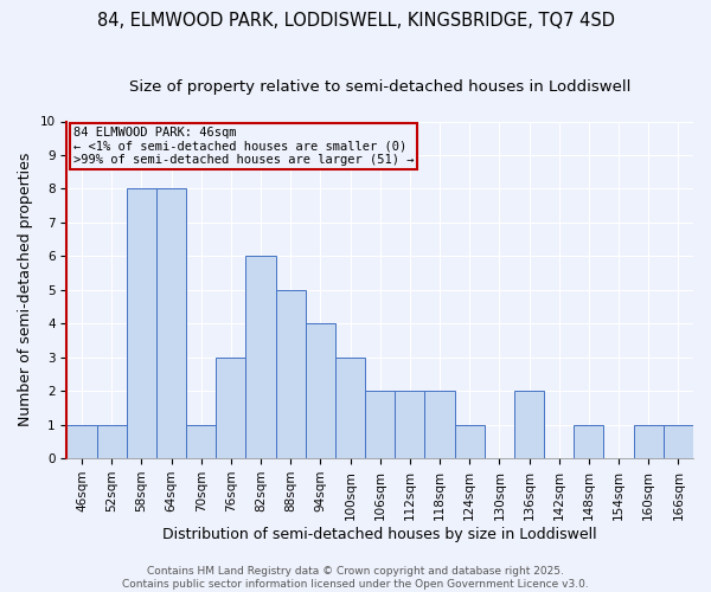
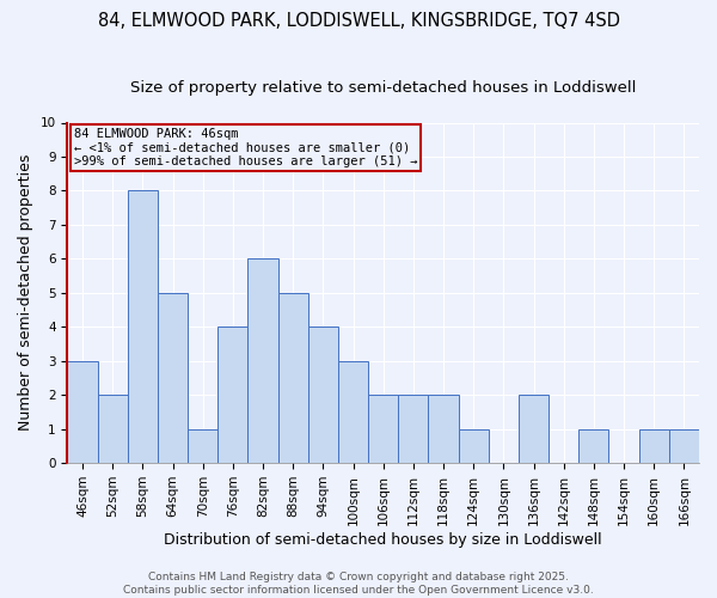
46sqm: 1 -> 3
52sqm: 1 -> 2
64sqm: 8 -> 5
76sqm: 3 -> 4
